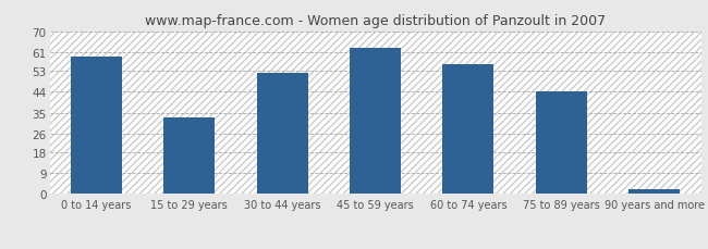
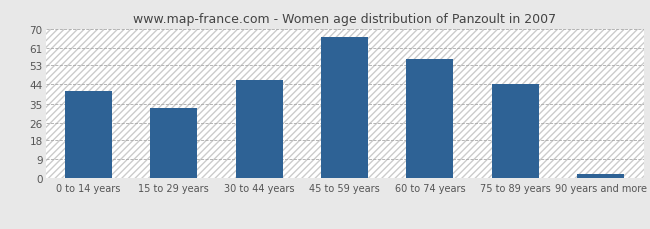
0 to 14 years: 59 -> 41
30 to 44 years: 52 -> 46
45 to 59 years: 63 -> 66
